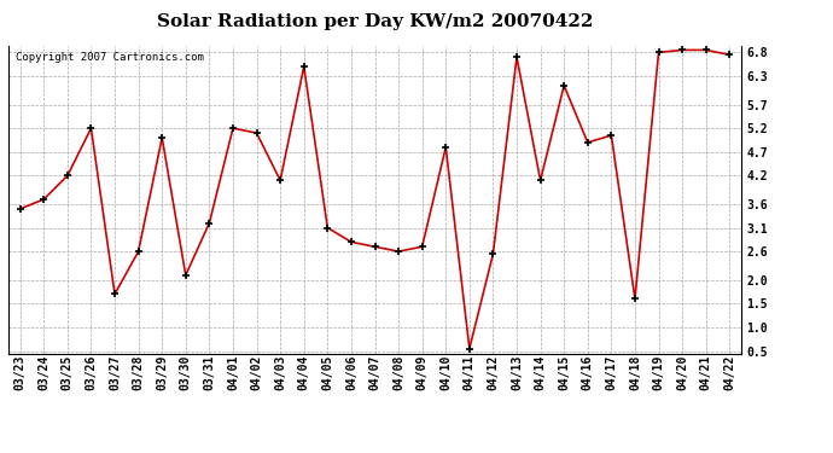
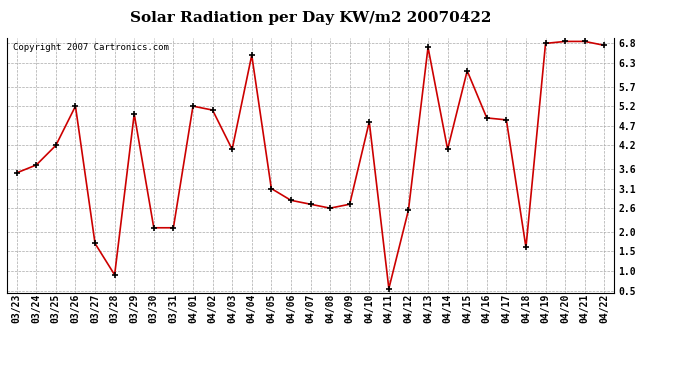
03/28: 2.60 -> 0.90
03/31: 3.20 -> 2.10
04/17: 5.05 -> 4.85
